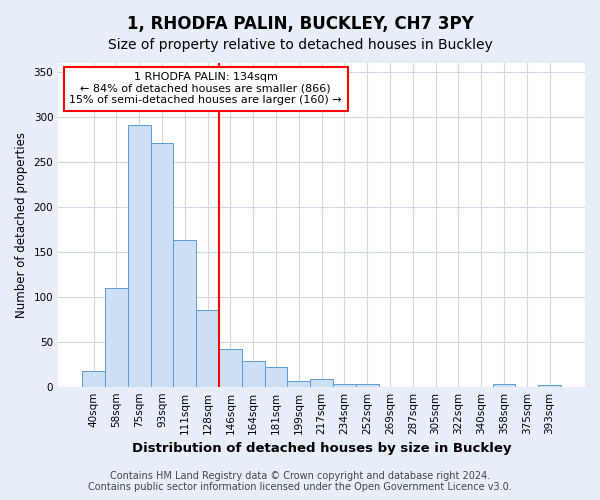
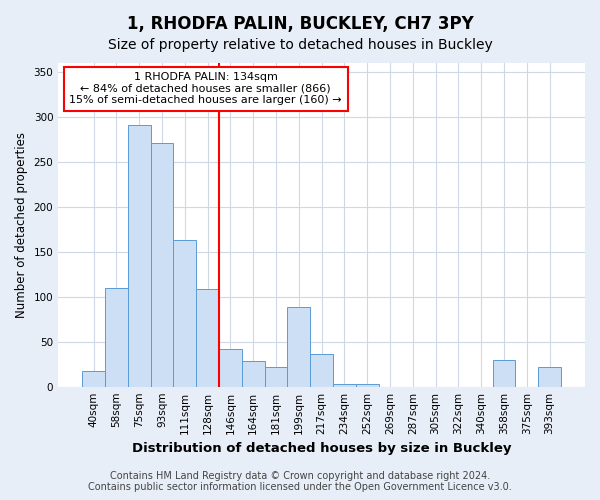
128sqm: 85 -> 108
199sqm: 6 -> 88
217sqm: 8 -> 36
358sqm: 3 -> 30
393sqm: 2 -> 22
